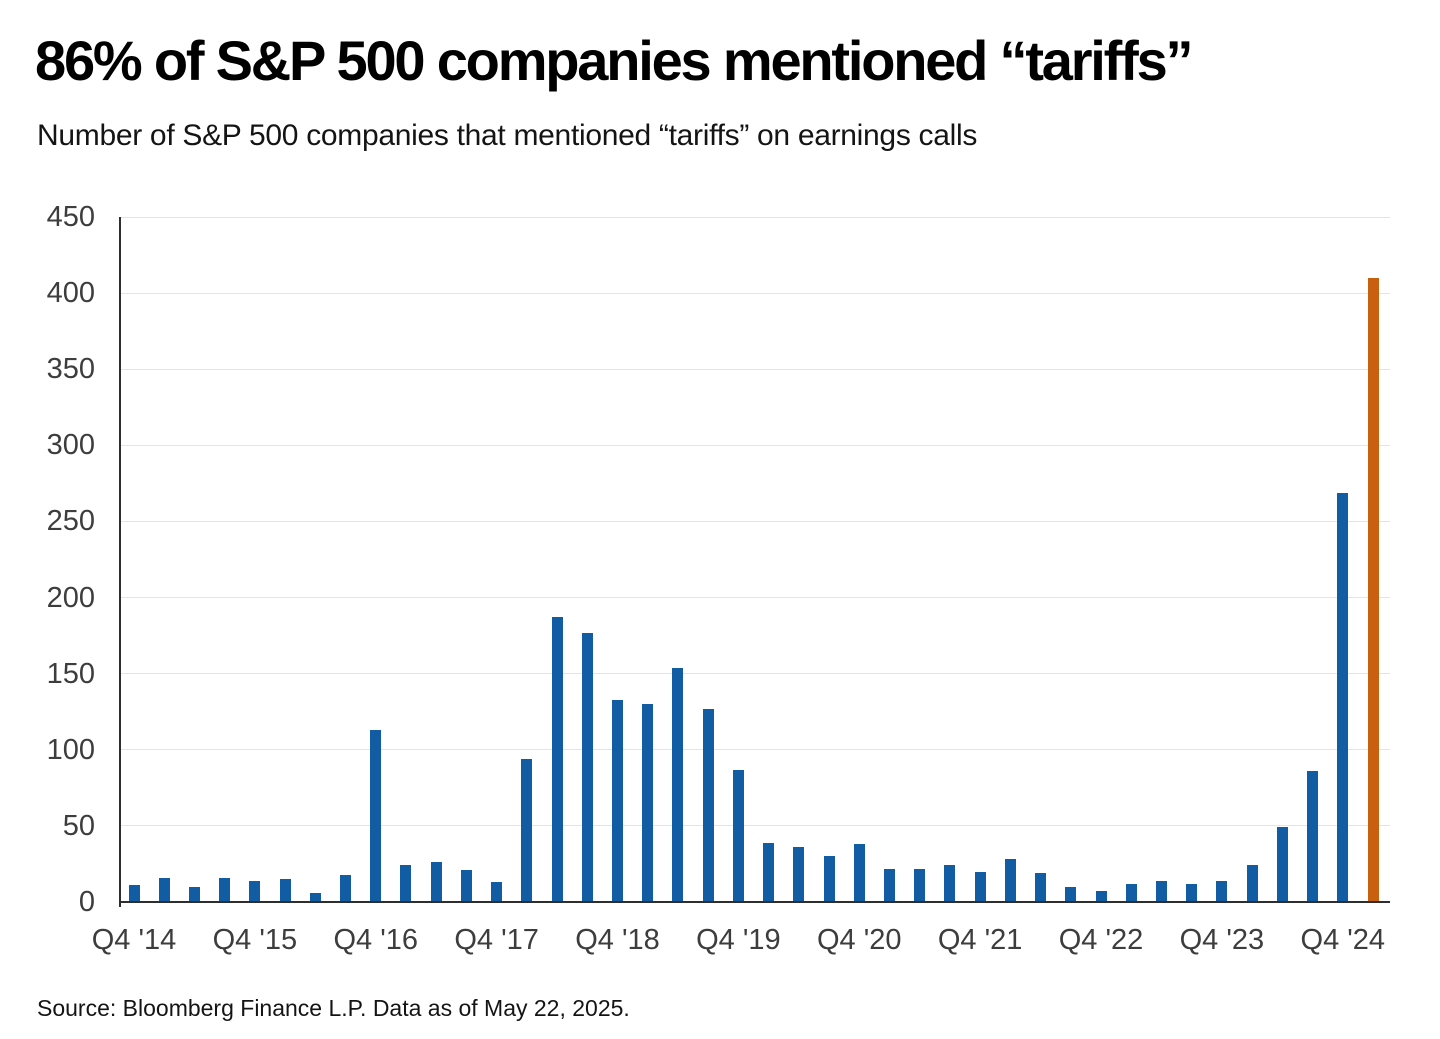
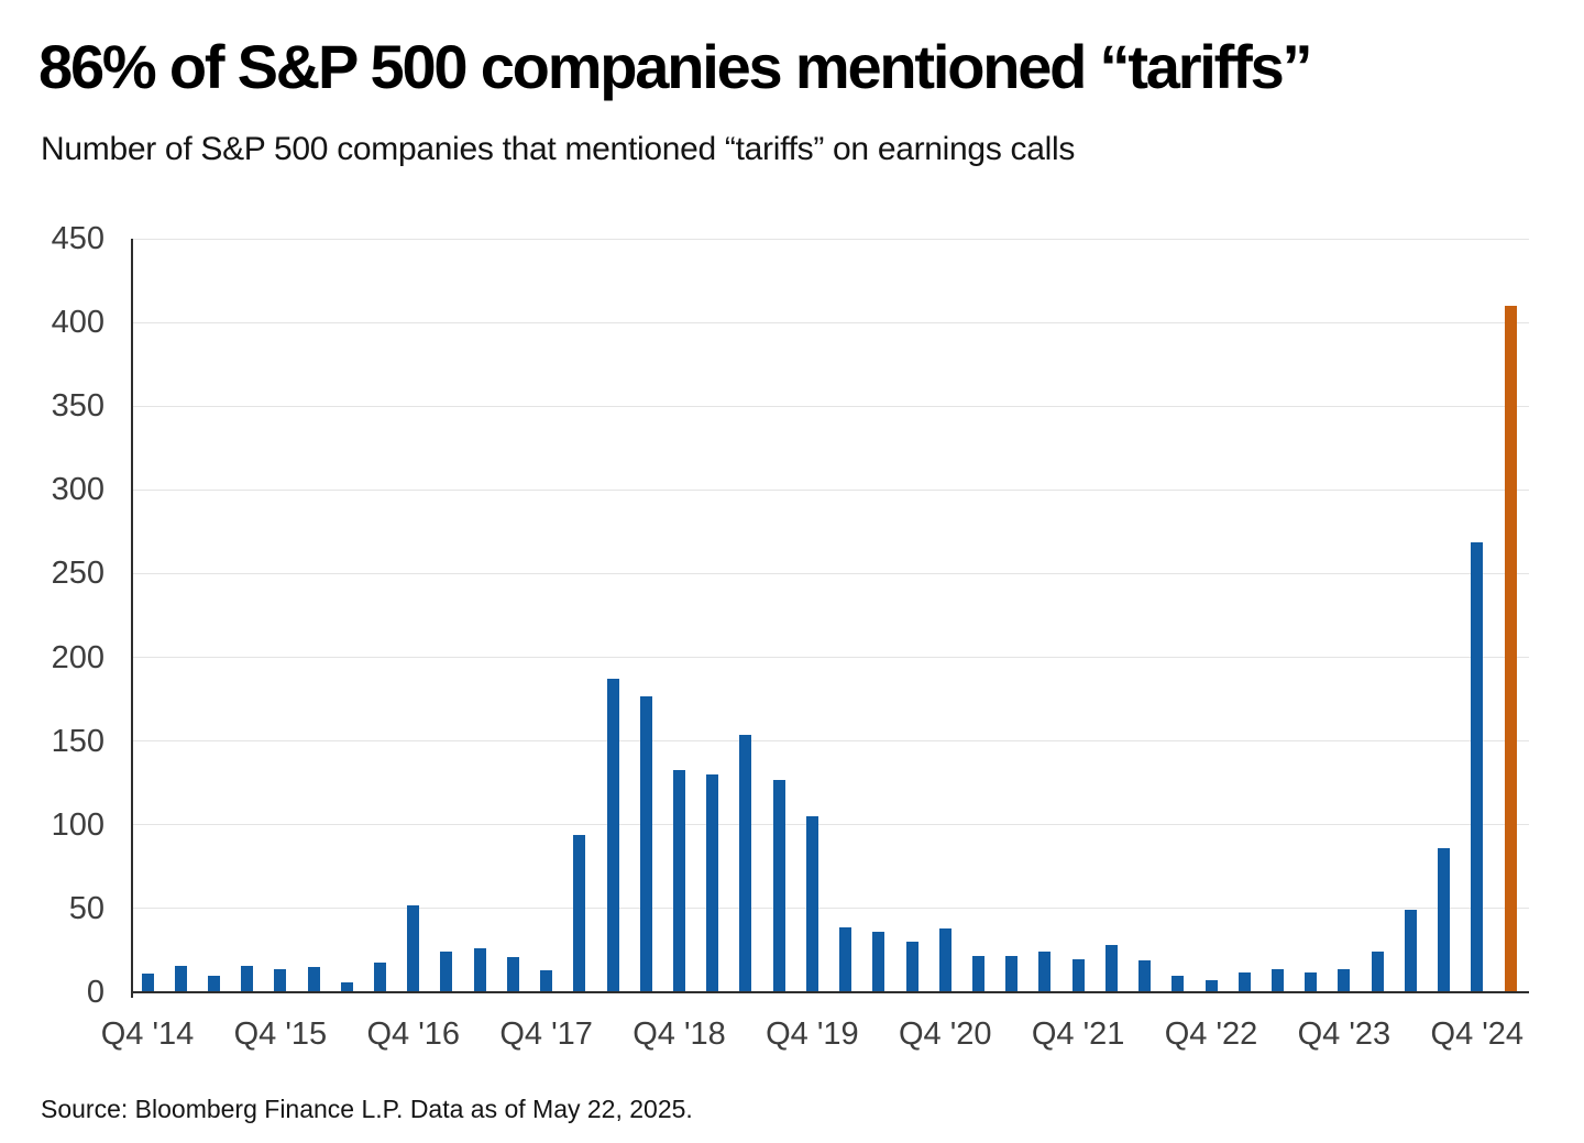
Q4 '16: 113 -> 52
Q4 '19: 87 -> 105
